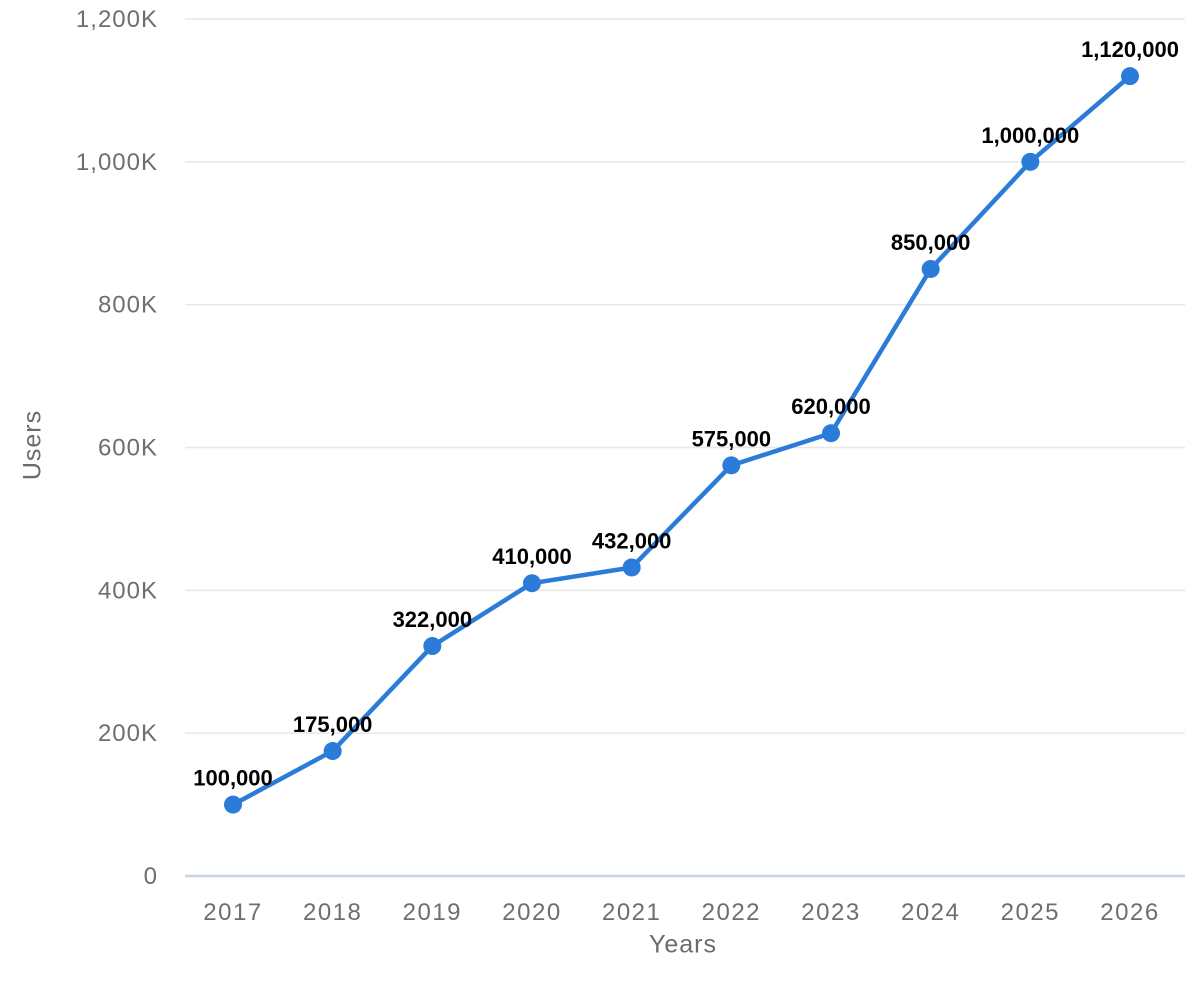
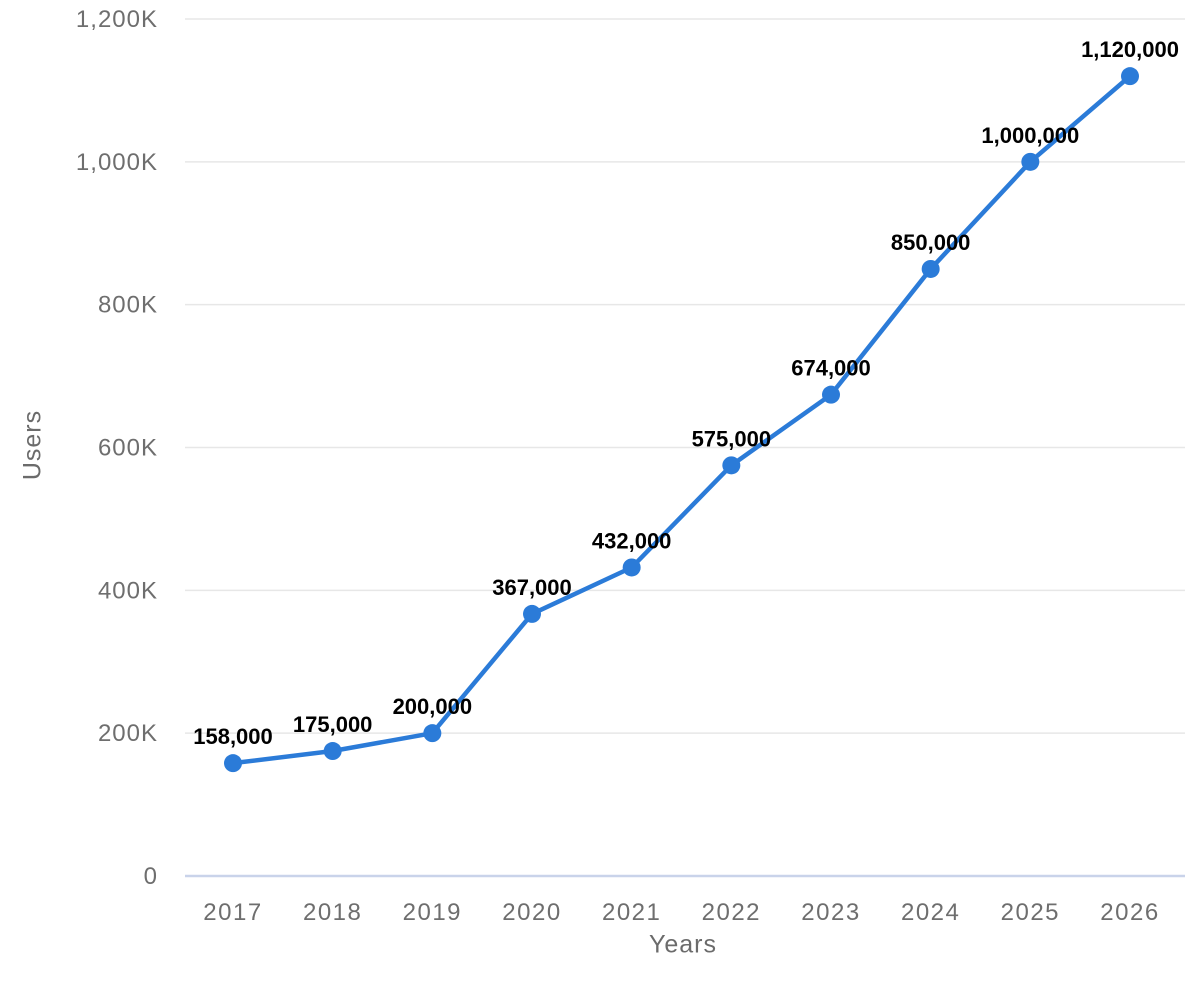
2017: 100,000 -> 158,000
2019: 322,000 -> 200,000
2020: 410,000 -> 367,000
2023: 620,000 -> 674,000
